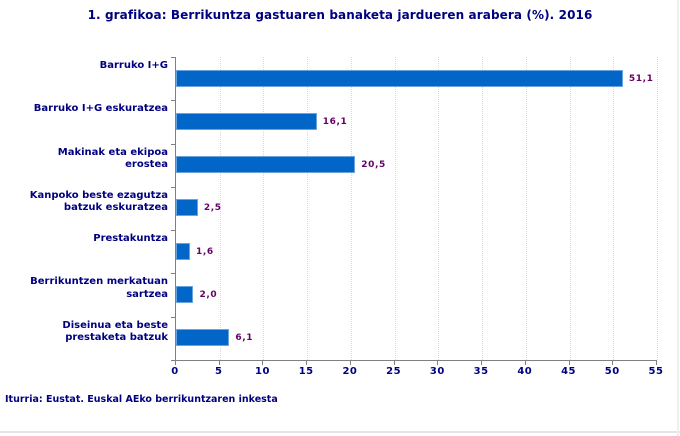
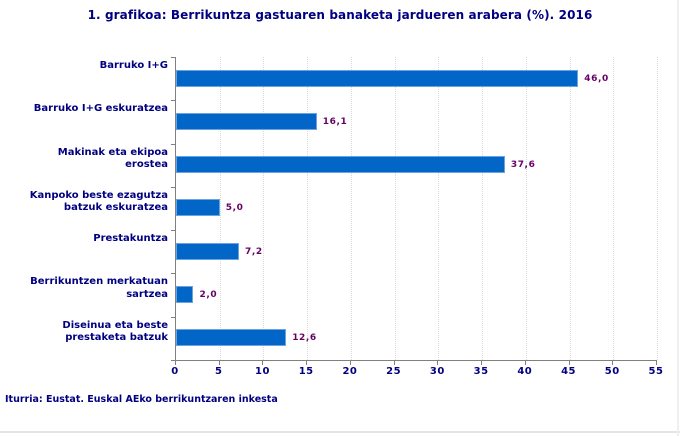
Barruko I+G: 51,1 -> 46,0
Makinak eta ekipoa erostea: 20,5 -> 37,6
Kanpoko beste ezagutza batzuk eskuratzea: 2,5 -> 5,0
Prestakuntza: 1,6 -> 7,2
Diseinua eta beste prestaketa batzuk: 6,1 -> 12,6
